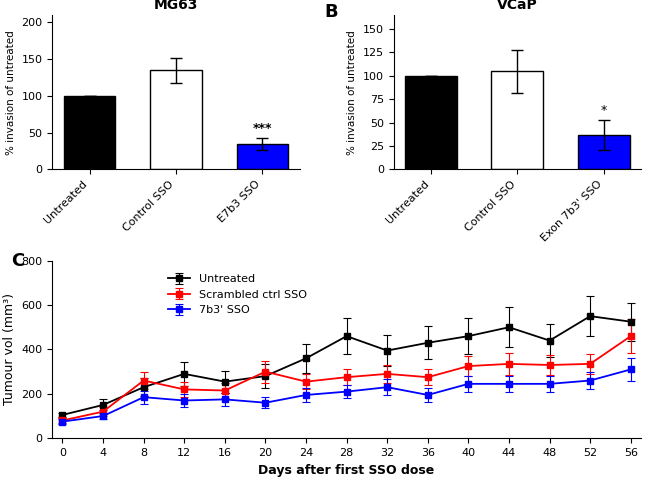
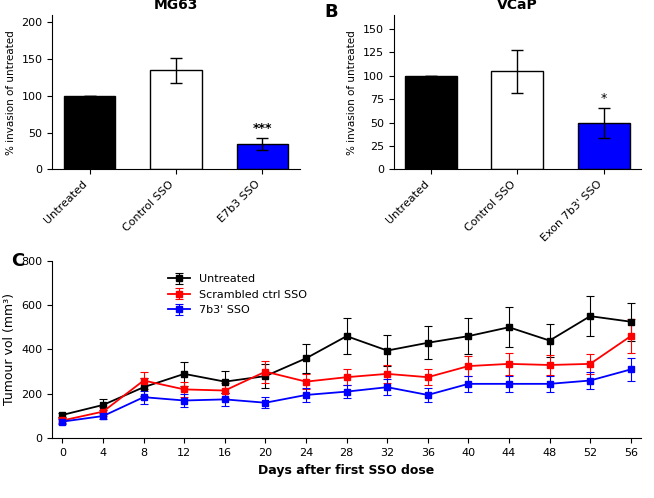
Exon 7b3' SSO: 37 -> 50
